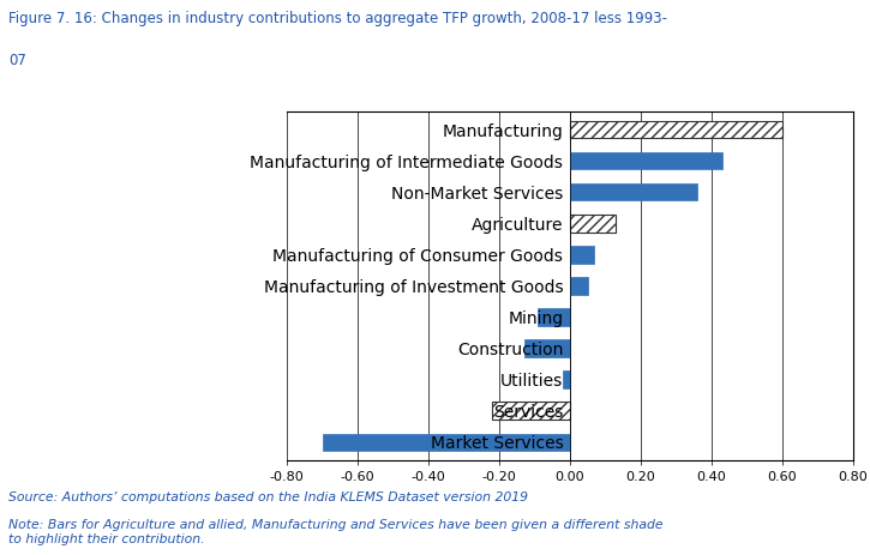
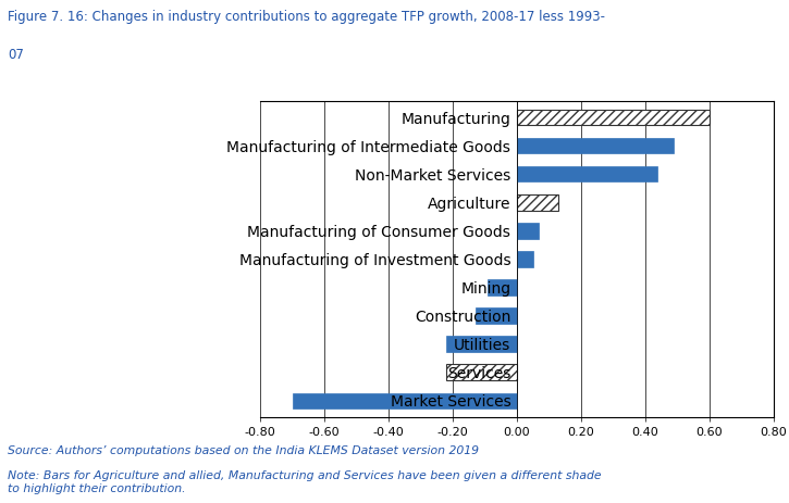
Manufacturing of Intermediate Goods: 0.43 -> 0.49
Non-Market Services: 0.36 -> 0.44
Utilities: -0.02 -> -0.22
